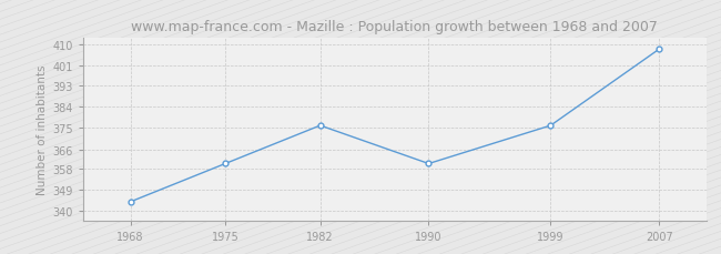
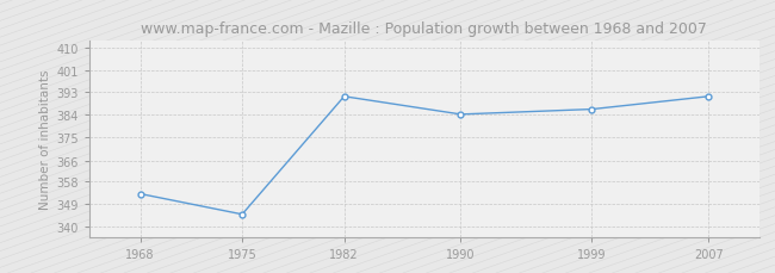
1968: 344 -> 353
1975: 360 -> 345
1982: 376 -> 391
1990: 360 -> 384
1999: 376 -> 386
2007: 408 -> 391
